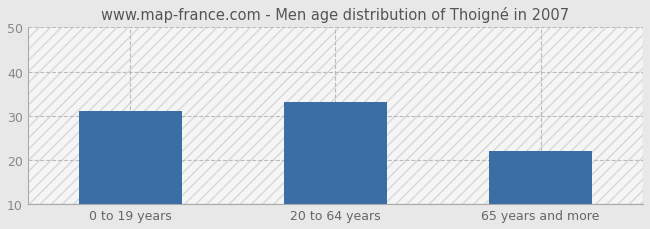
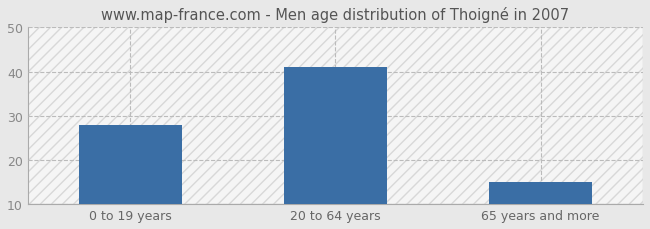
0 to 19 years: 31 -> 28
20 to 64 years: 33 -> 41
65 years and more: 22 -> 15
